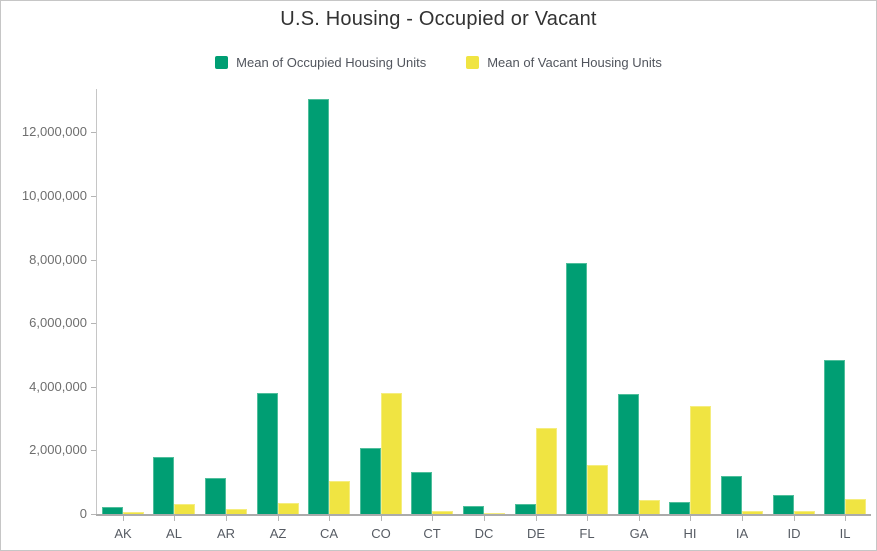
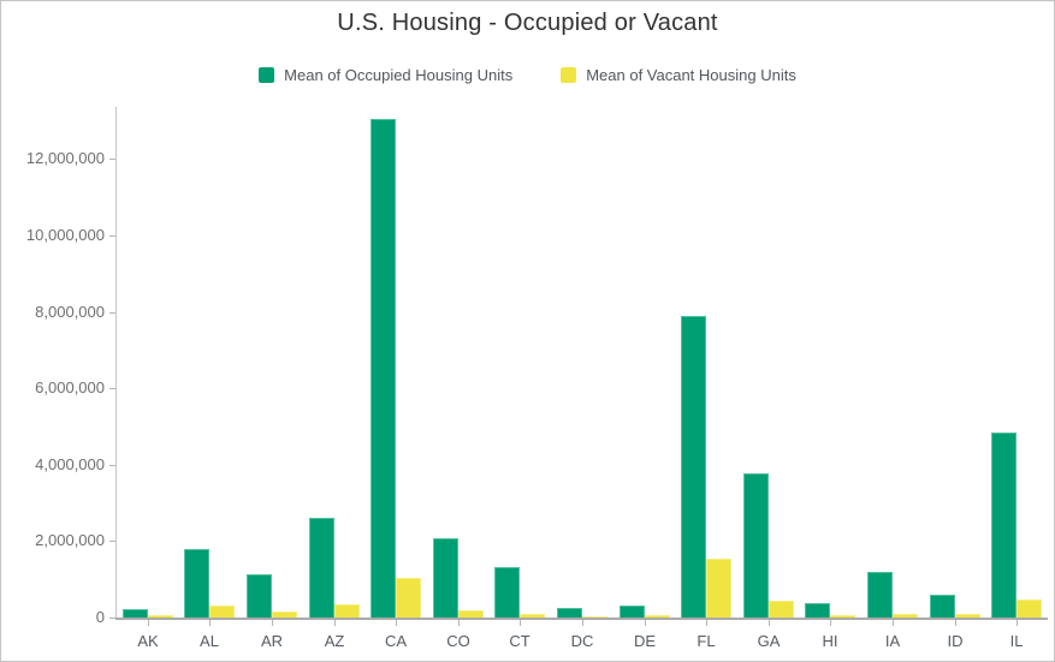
Mean of Occupied Housing Units/AZ: 3800000 -> 2600000
Mean of Vacant Housing Units/CO: 3800000 -> 200000
Mean of Vacant Housing Units/DE: 2700000 -> 100000
Mean of Vacant Housing Units/HI: 3400000 -> 100000
